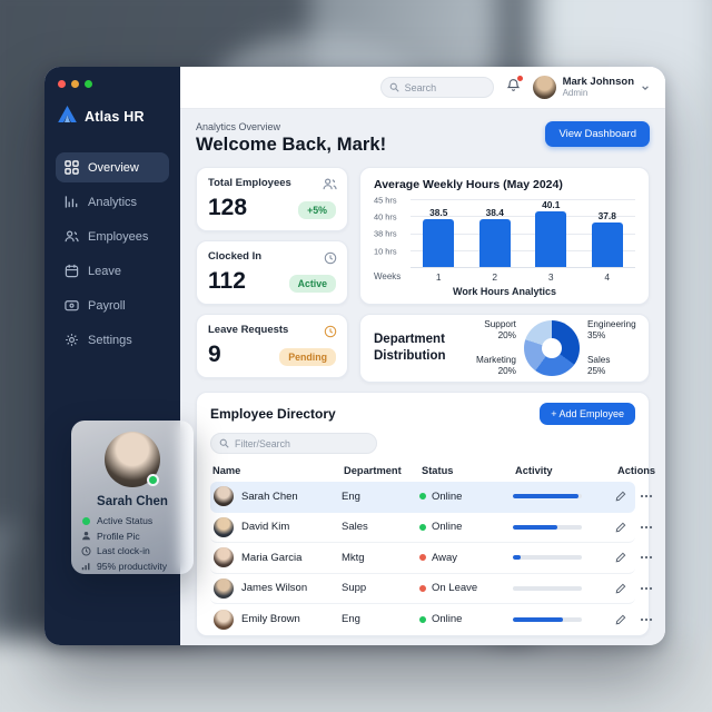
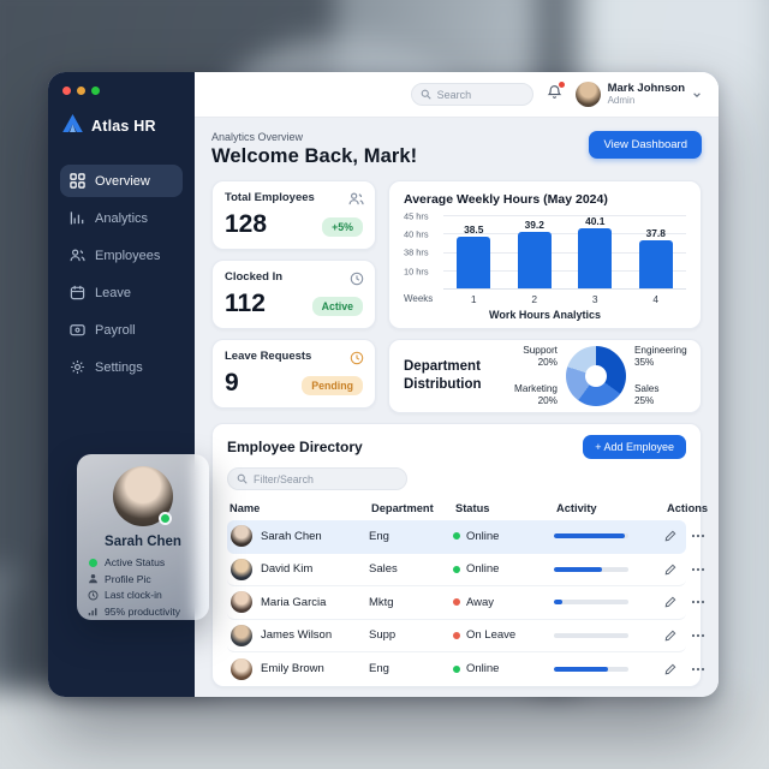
Average Weekly Hours (May 2024)/2: 38.4 -> 39.2
